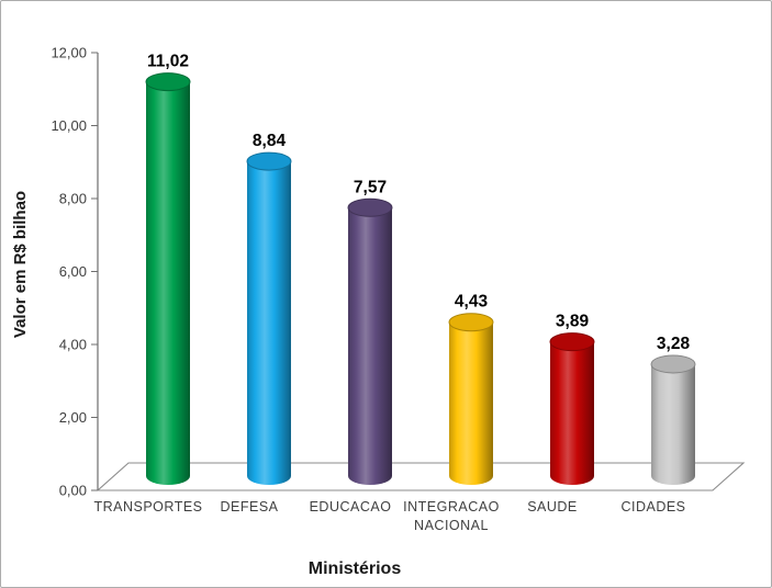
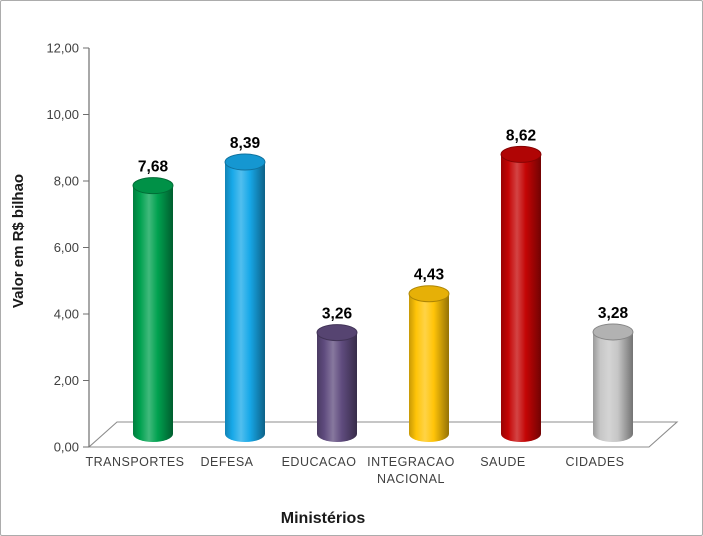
TRANSPORTES: 11,02 -> 7,68
DEFESA: 8,84 -> 8,39
EDUCACAO: 7,57 -> 3,26
SAUDE: 3,89 -> 8,62
